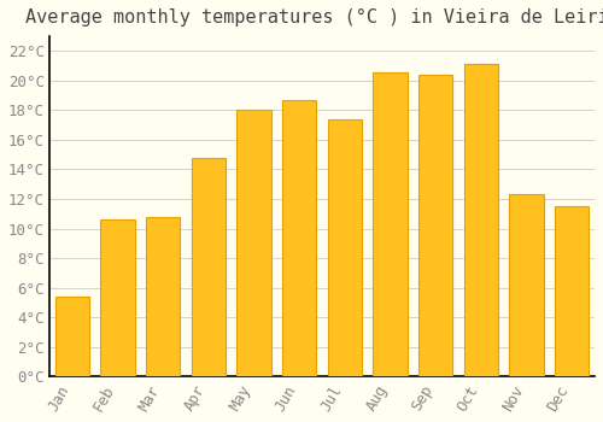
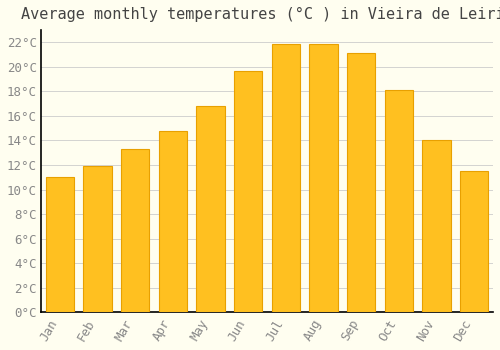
Jan: 5.4°C -> 11.0°C
Feb: 10.6°C -> 11.9°C
Mar: 10.8°C -> 13.3°C
May: 18.0°C -> 16.8°C
Jun: 18.7°C -> 19.7°C
Jul: 17.4°C -> 21.9°C
Aug: 20.6°C -> 21.9°C
Sep: 20.4°C -> 21.1°C
Oct: 21.1°C -> 18.1°C
Nov: 12.3°C -> 14.0°C
